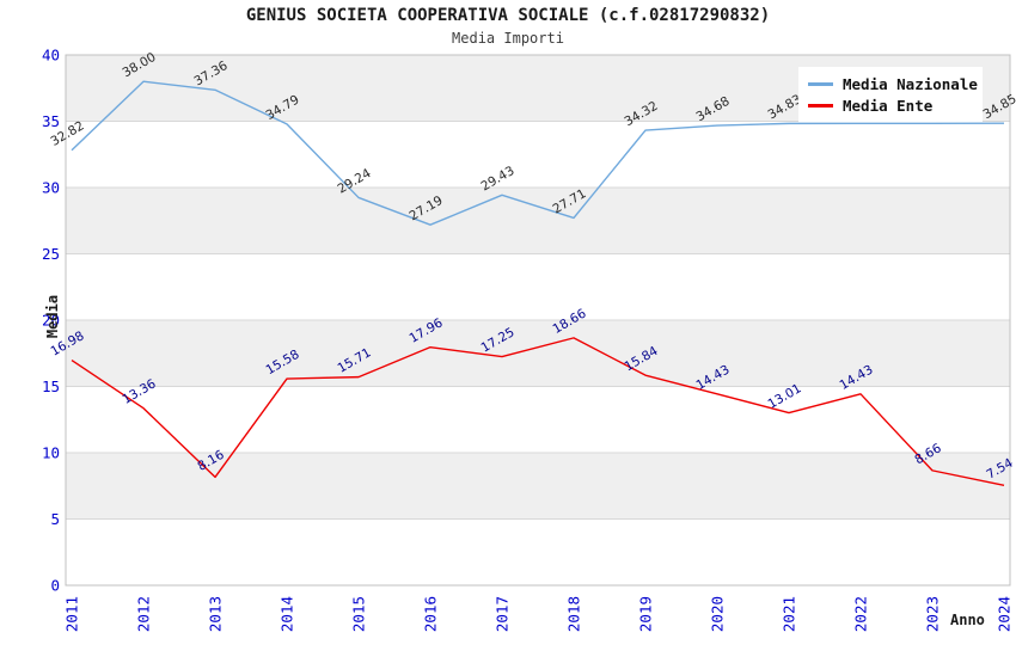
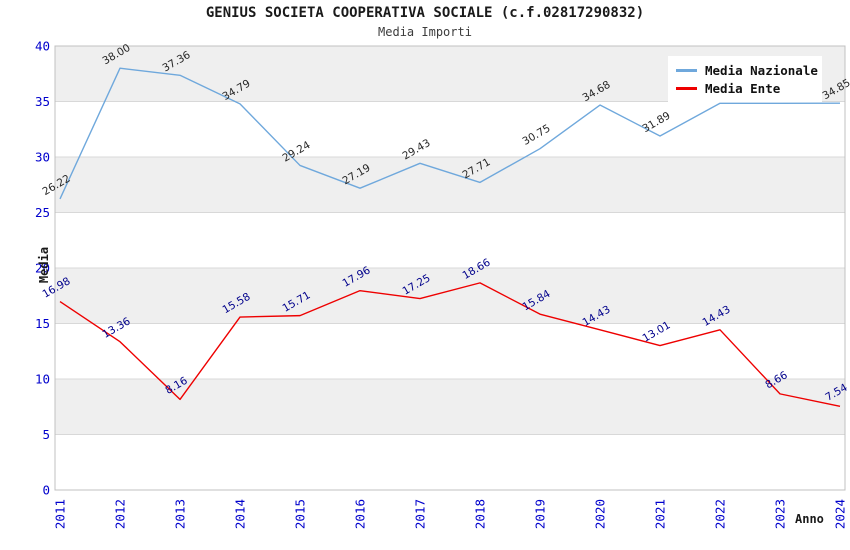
Media Nazionale/2011: 32.82 -> 26.22
Media Nazionale/2019: 34.32 -> 30.75
Media Nazionale/2021: 34.83 -> 31.89
